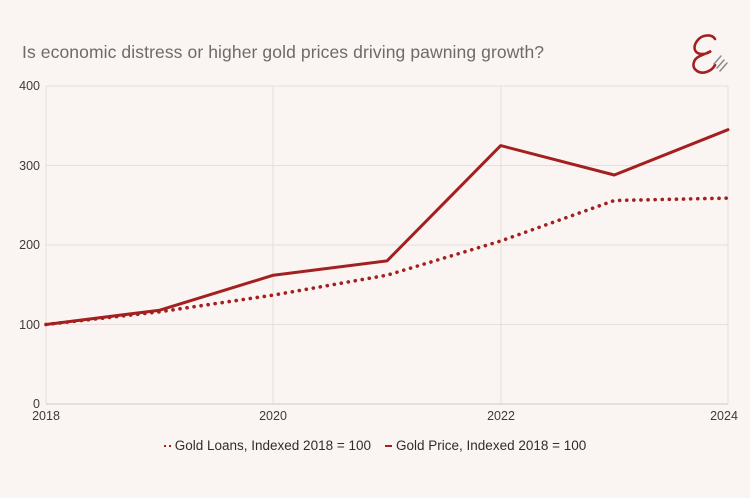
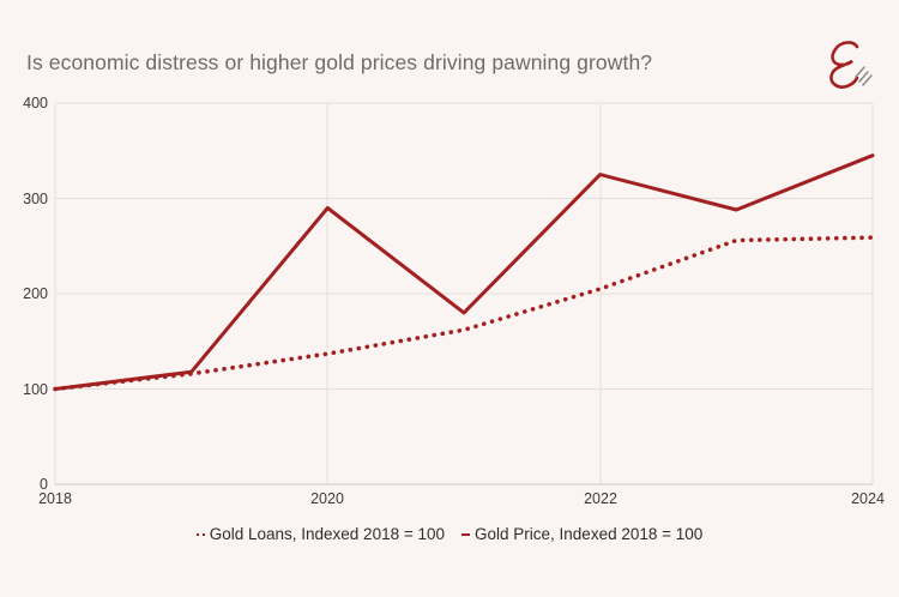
Gold Loans, Indexed 2018 = 100/2020: 160 -> 290
